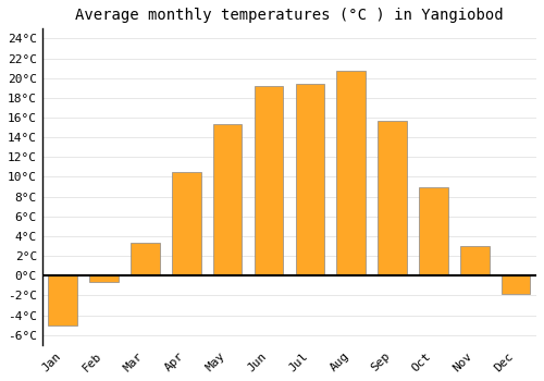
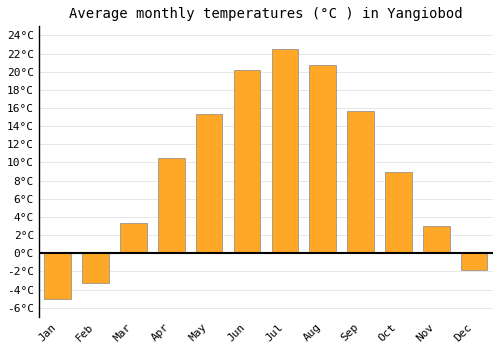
Feb: -0.6°C -> -3.3°C
Jun: 19.2°C -> 20.2°C
Jul: 19.4°C -> 22.5°C
